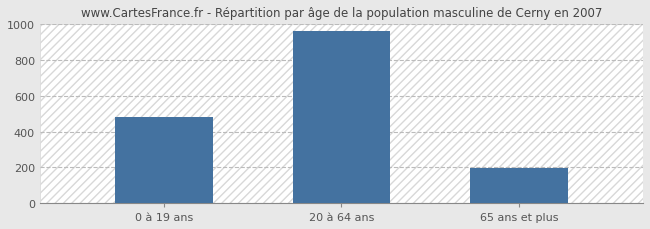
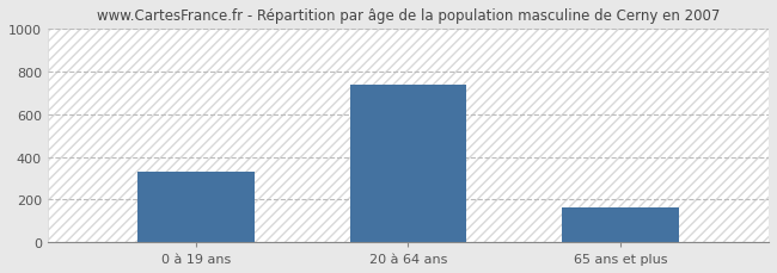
0 à 19 ans: 480 -> 330
20 à 64 ans: 960 -> 740
65 ans et plus: 190 -> 160
